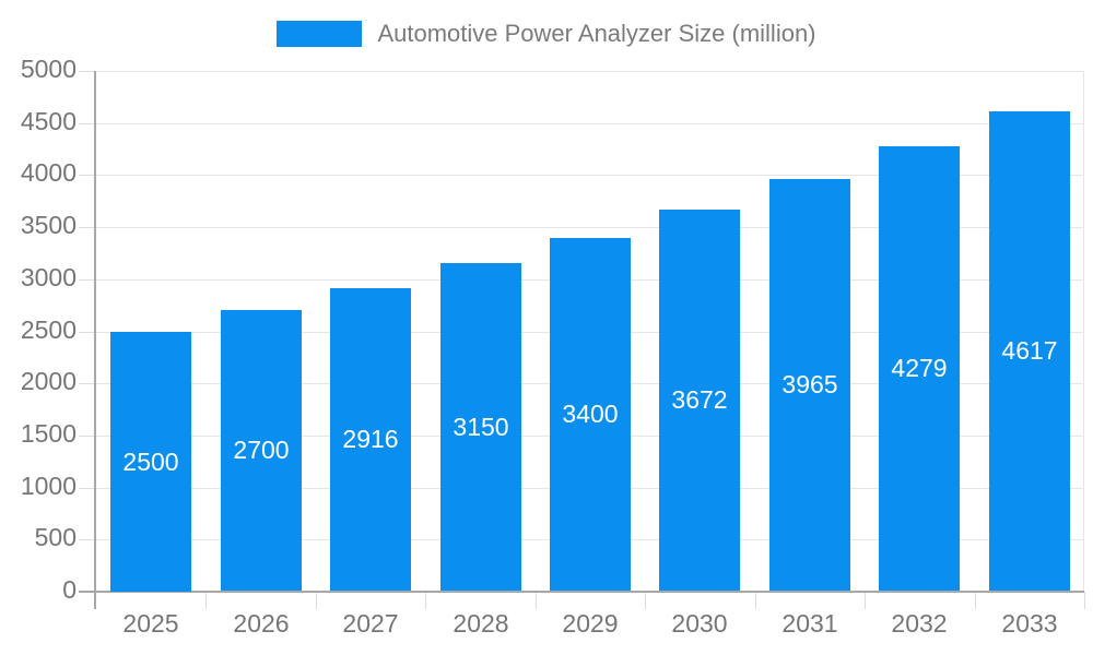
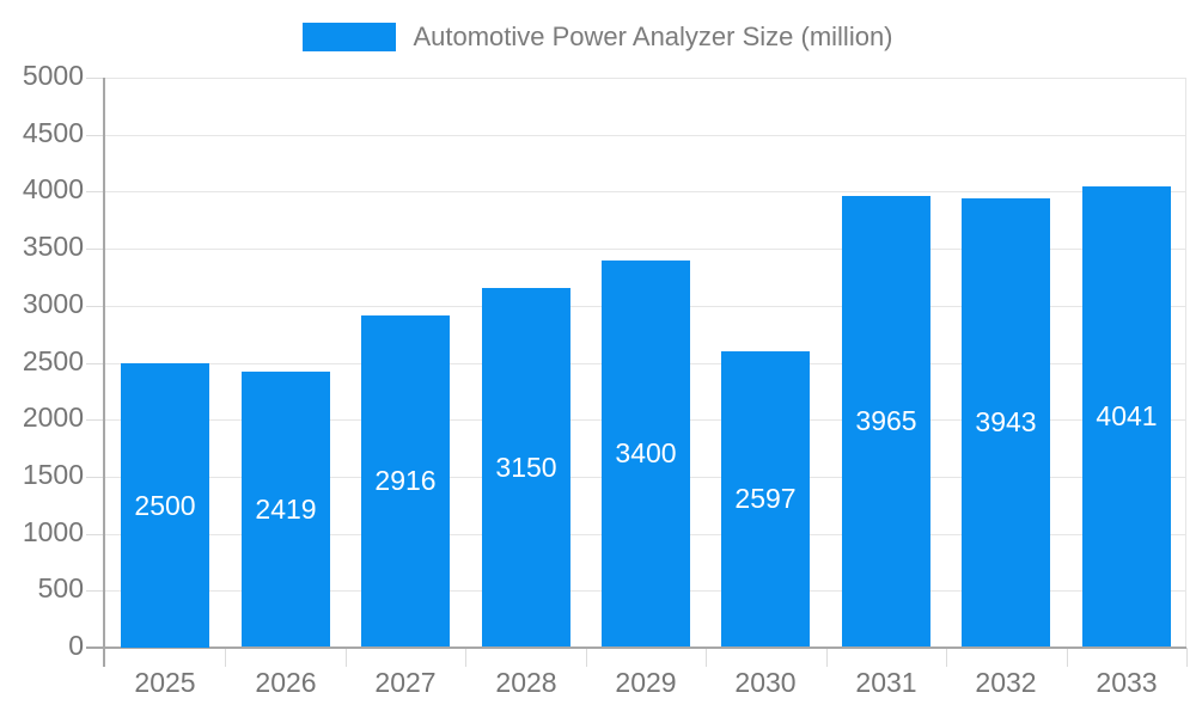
2026: 2700 -> 2419
2030: 3672 -> 2597
2032: 4279 -> 3943
2033: 4617 -> 4041
